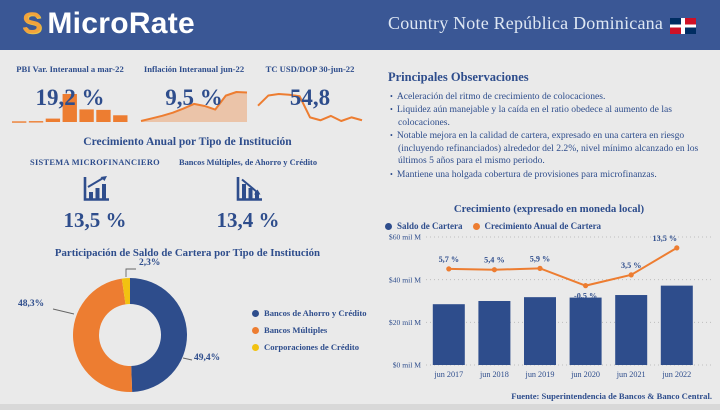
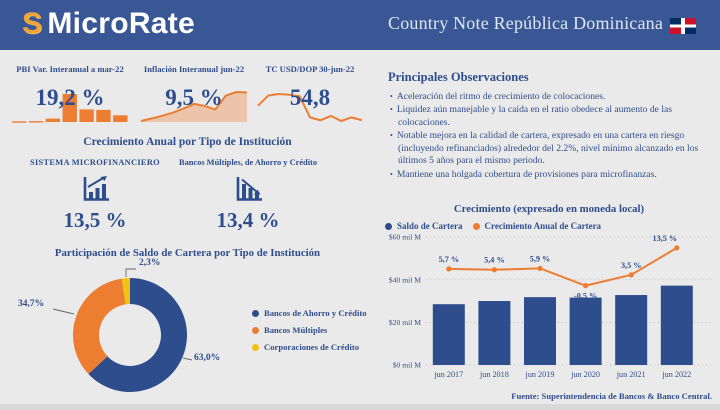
Participación de Saldo de Cartera por Tipo de Institución/Bancos de Ahorro y Crédito: 49,4% -> 63,0%
Participación de Saldo de Cartera por Tipo de Institución/Bancos Múltiples: 48,3% -> 34,7%
